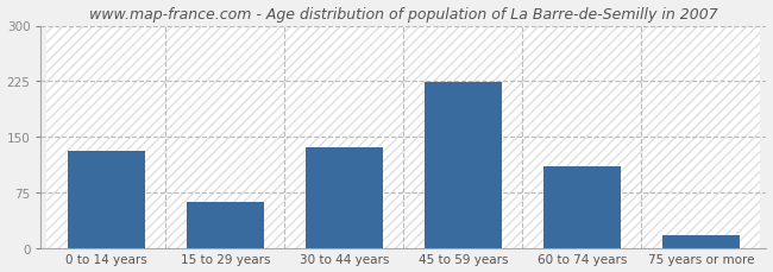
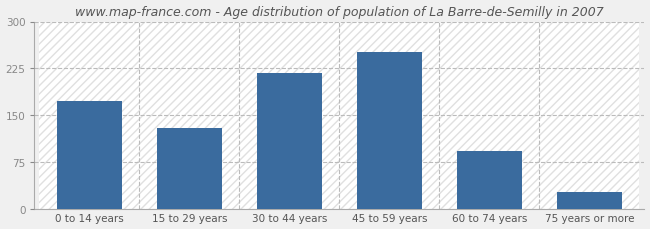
0 to 14 years: 132 -> 173
15 to 29 years: 62 -> 130
30 to 44 years: 136 -> 218
45 to 59 years: 224 -> 252
60 to 74 years: 110 -> 93
75 years or more: 18 -> 28
